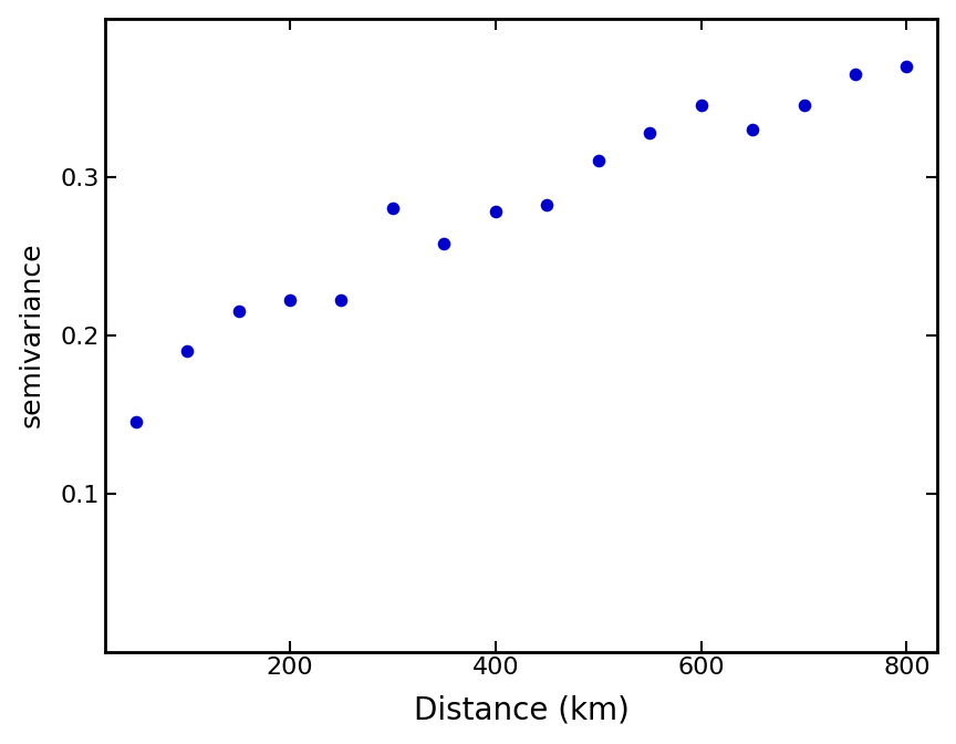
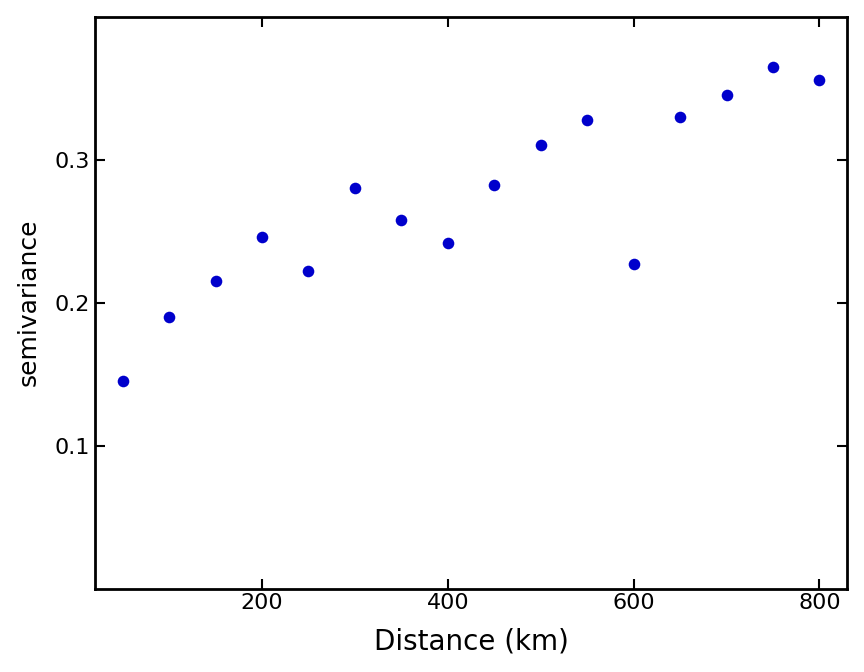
200: 0.222 -> 0.246
400: 0.278 -> 0.242
600: 0.345 -> 0.227
800: 0.370 -> 0.356
